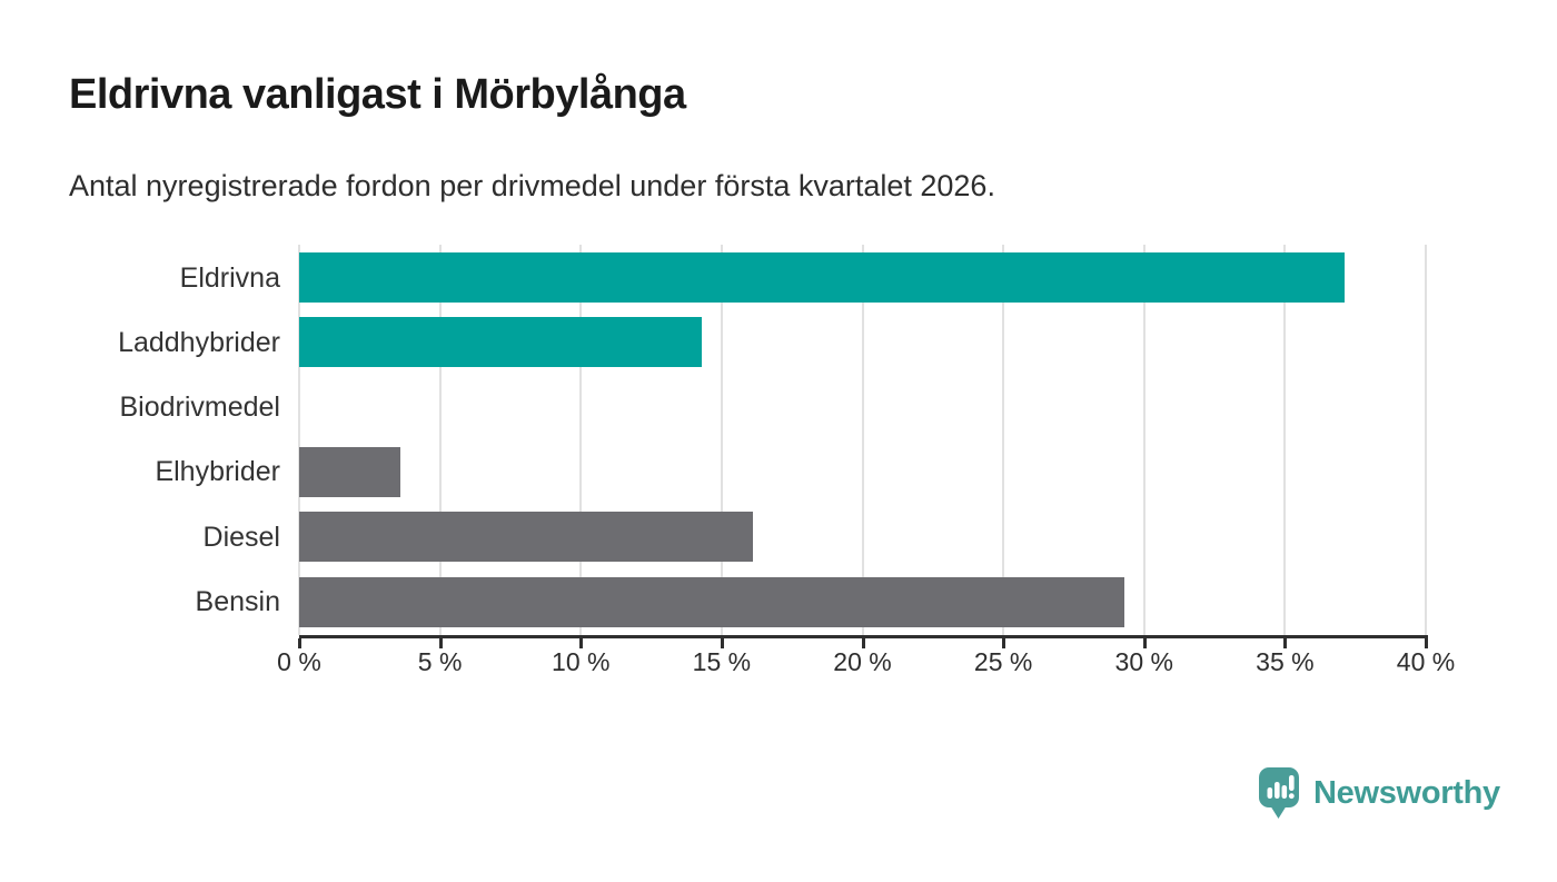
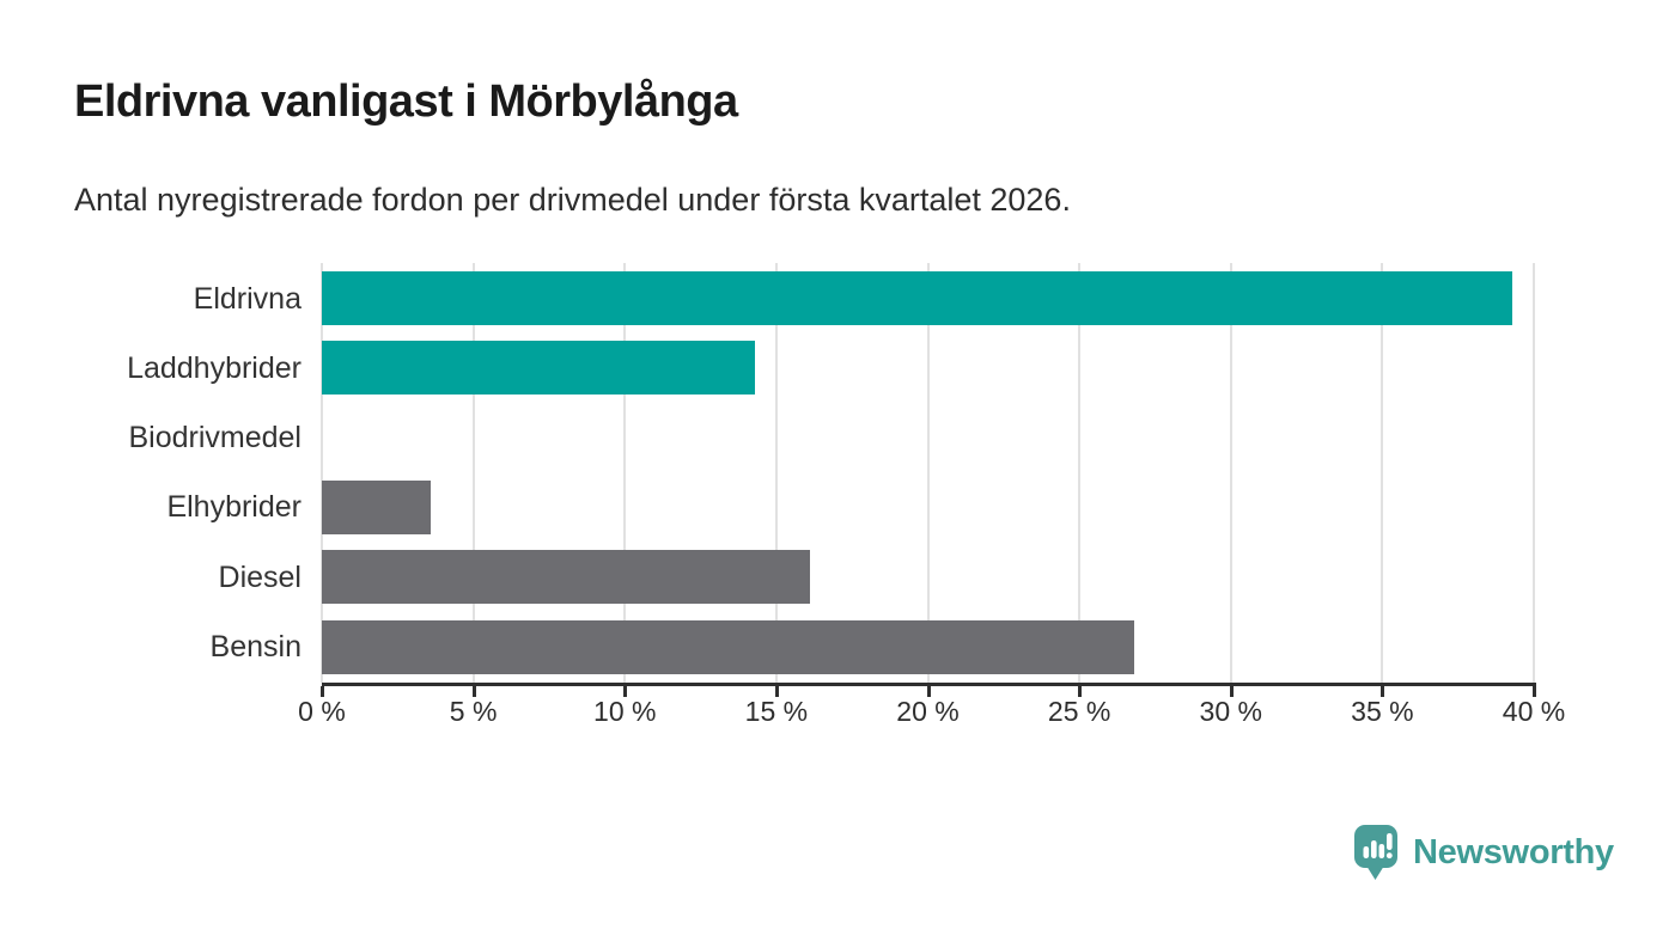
Eldrivna: 37.1% -> 39.3%
Bensin: 29.3% -> 26.8%
